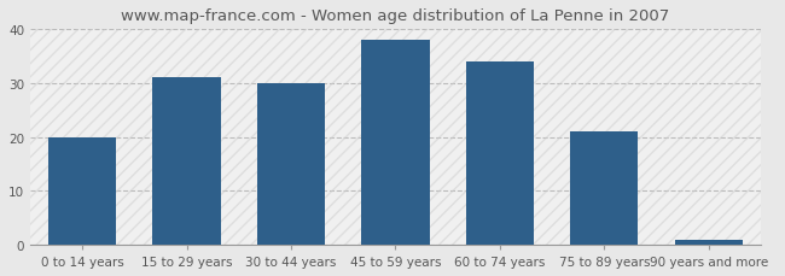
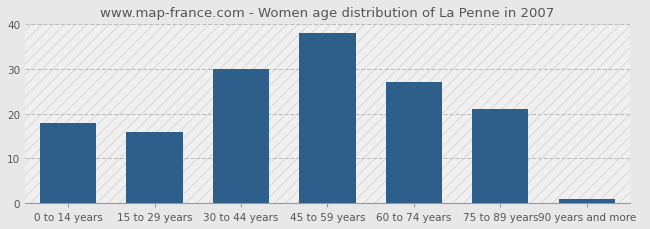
0 to 14 years: 20 -> 18
15 to 29 years: 31 -> 16
60 to 74 years: 34 -> 27
